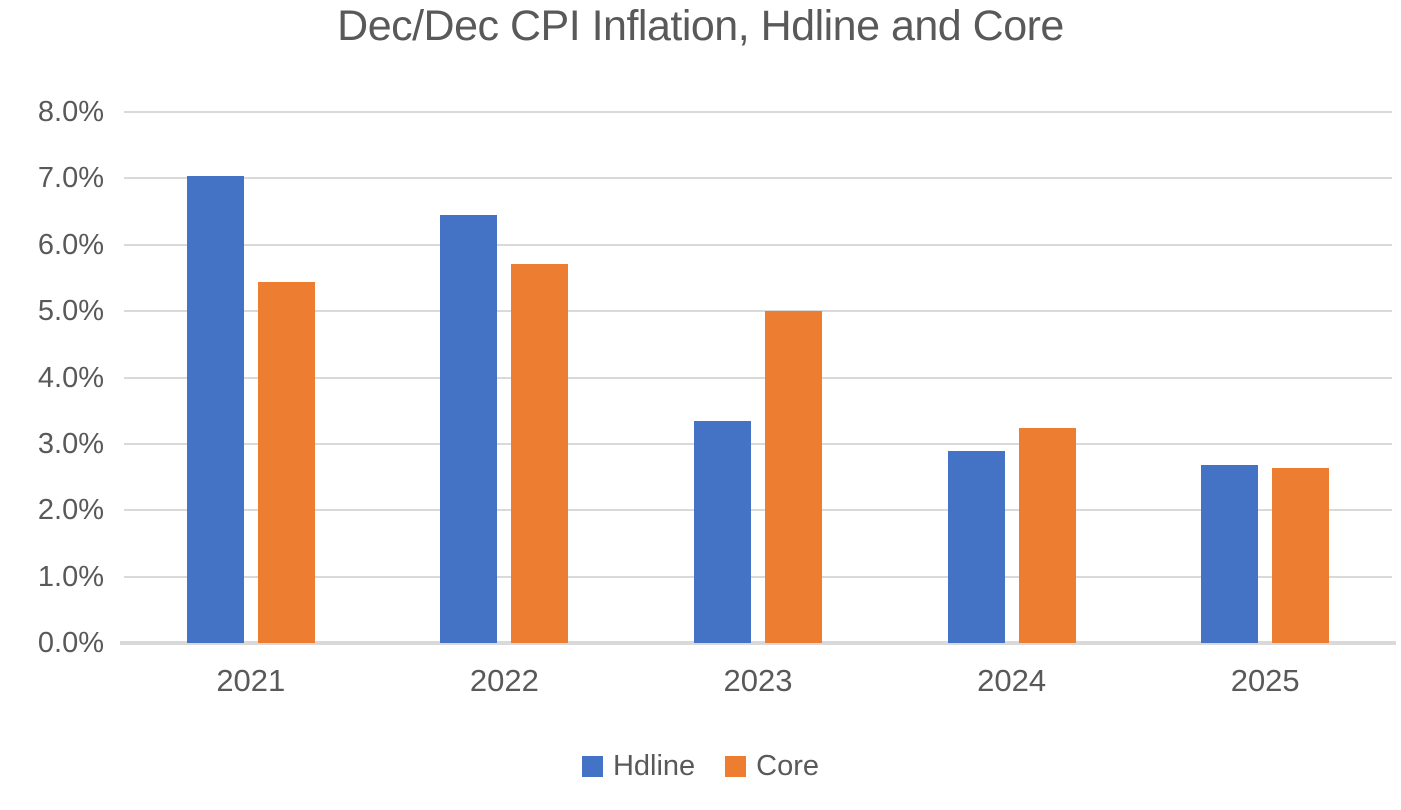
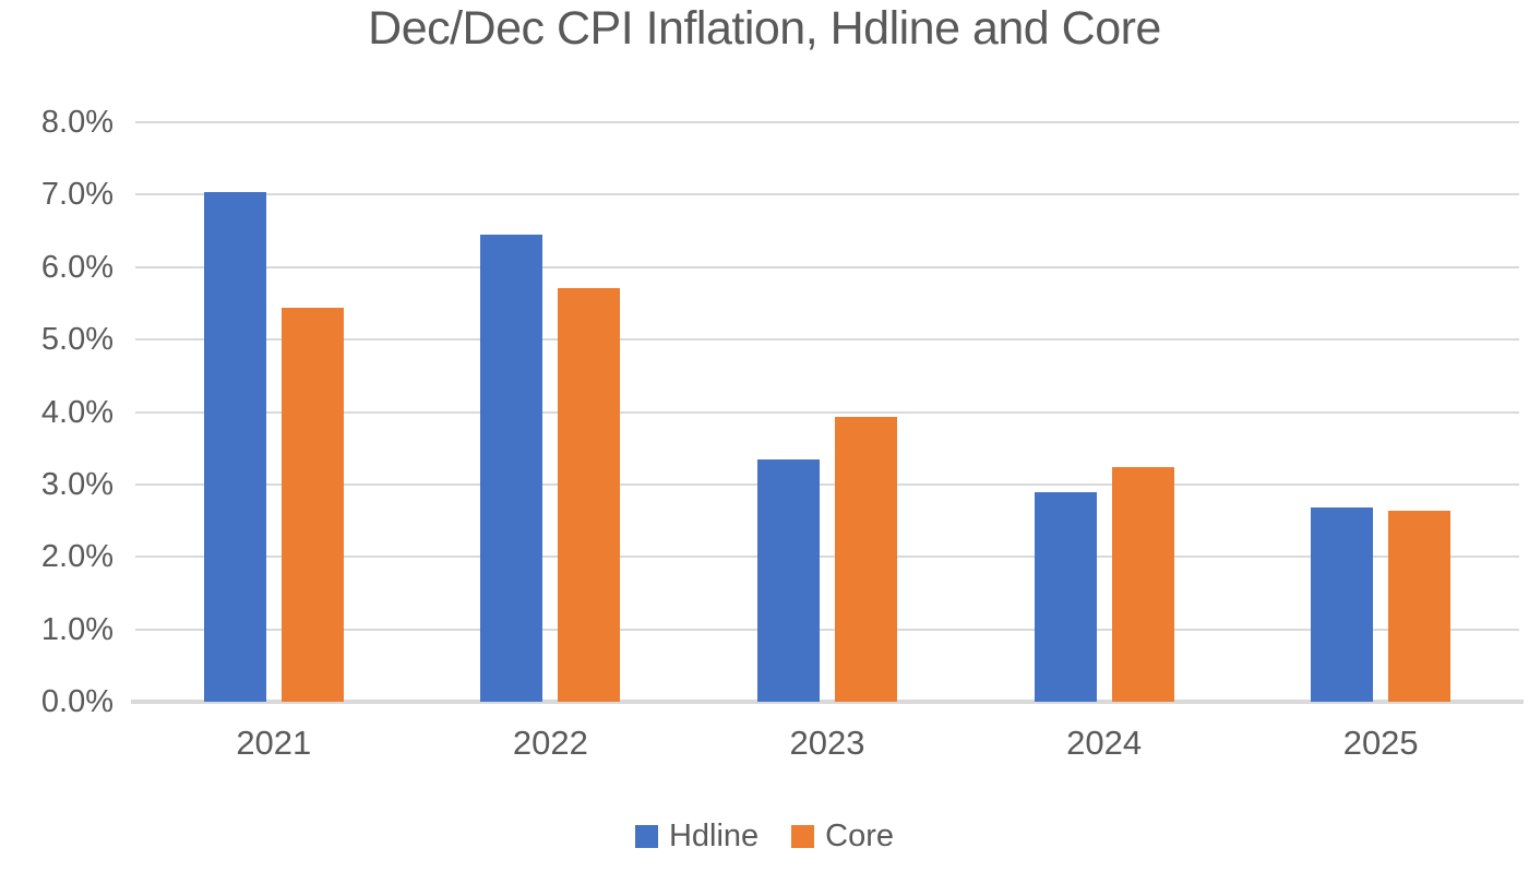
Core/2023: 5.0% -> 3.9%
